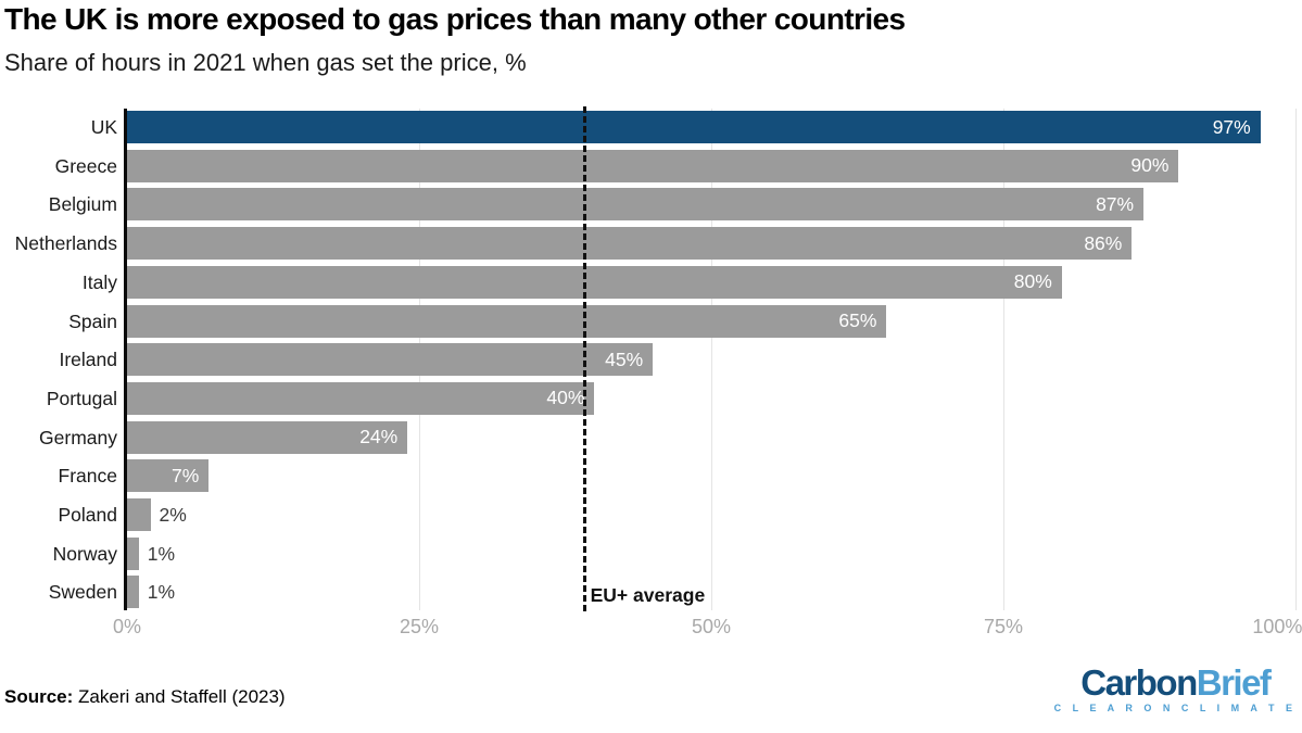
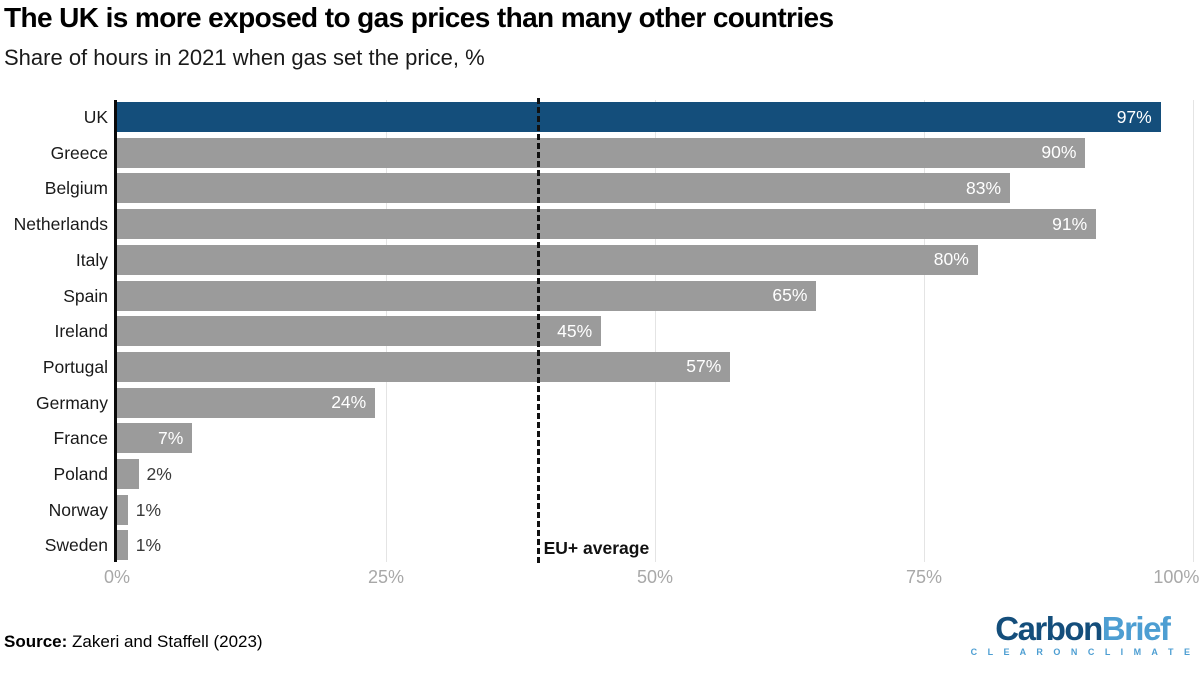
Belgium: 87% -> 83%
Netherlands: 86% -> 91%
Portugal: 40% -> 57%
